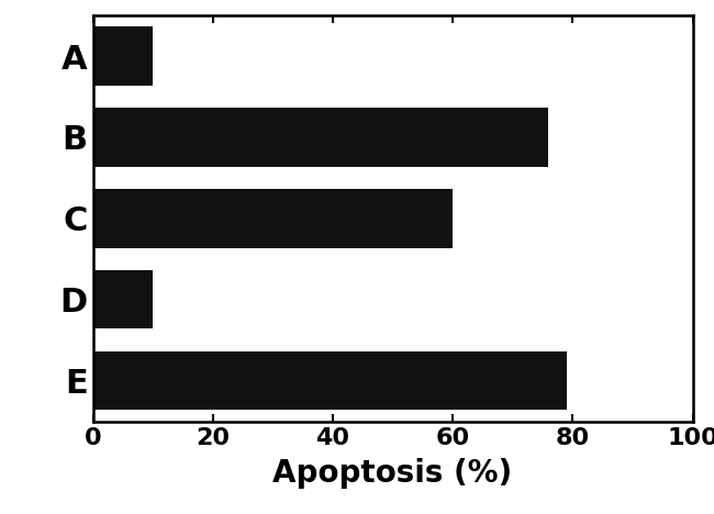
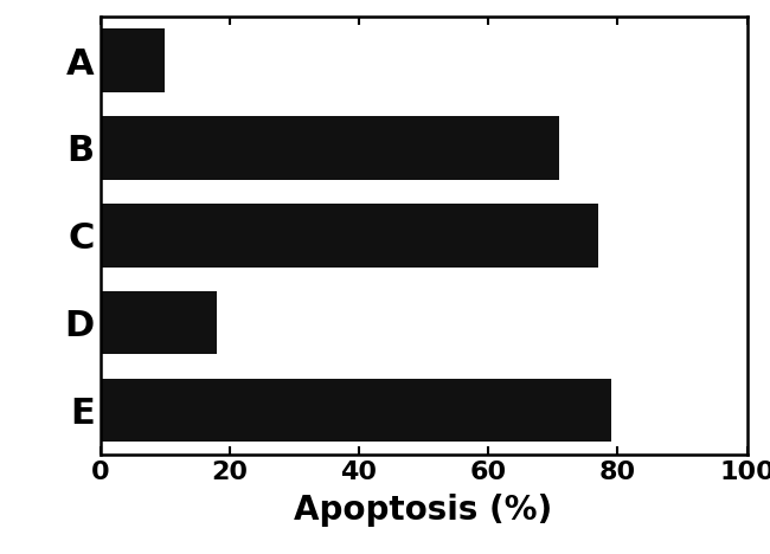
B: 76 -> 71
C: 60 -> 77
D: 10 -> 18
